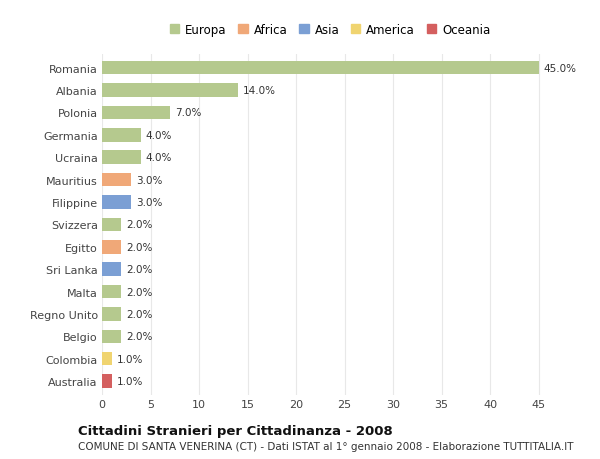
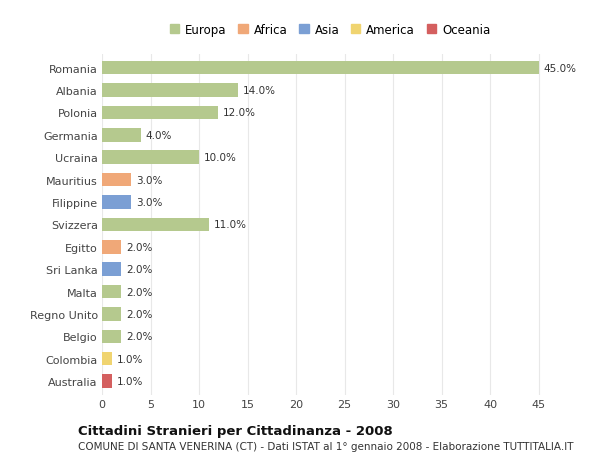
Polonia: 7.0% -> 12.0%
Ucraina: 4.0% -> 10.0%
Svizzera: 2.0% -> 11.0%
